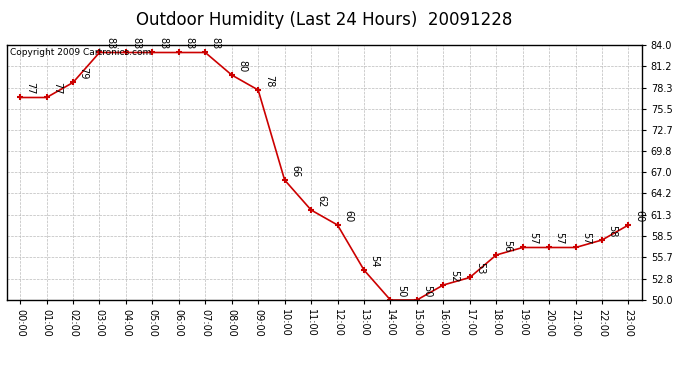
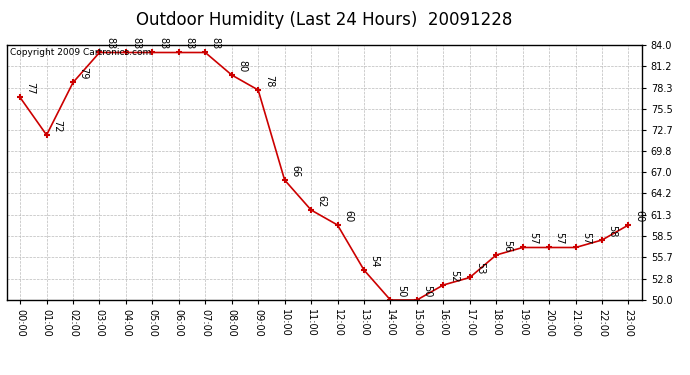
01:00: 77 -> 72
